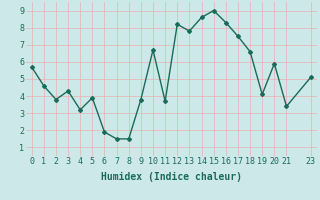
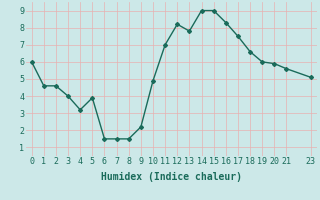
0: 5.7 -> 6.0
2: 3.8 -> 4.6
3: 4.3 -> 4.0
6: 1.9 -> 1.5
9: 3.8 -> 2.2
10: 6.7 -> 4.9
11: 3.7 -> 7.0
14: 8.6 -> 9.0
19: 4.1 -> 6.0
21: 3.4 -> 5.6
